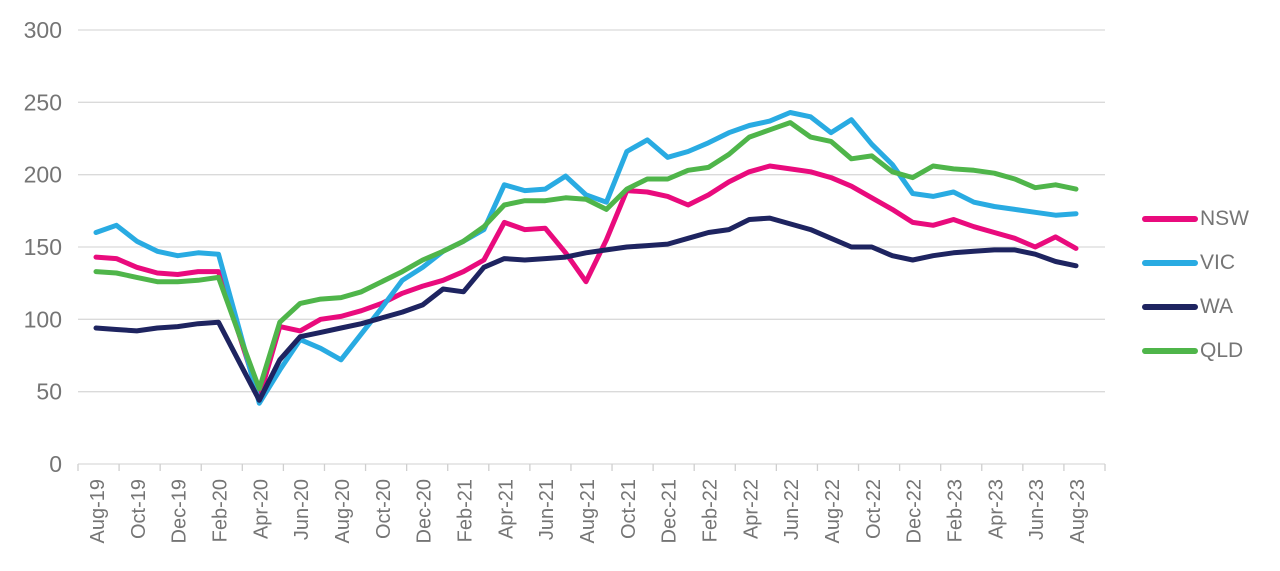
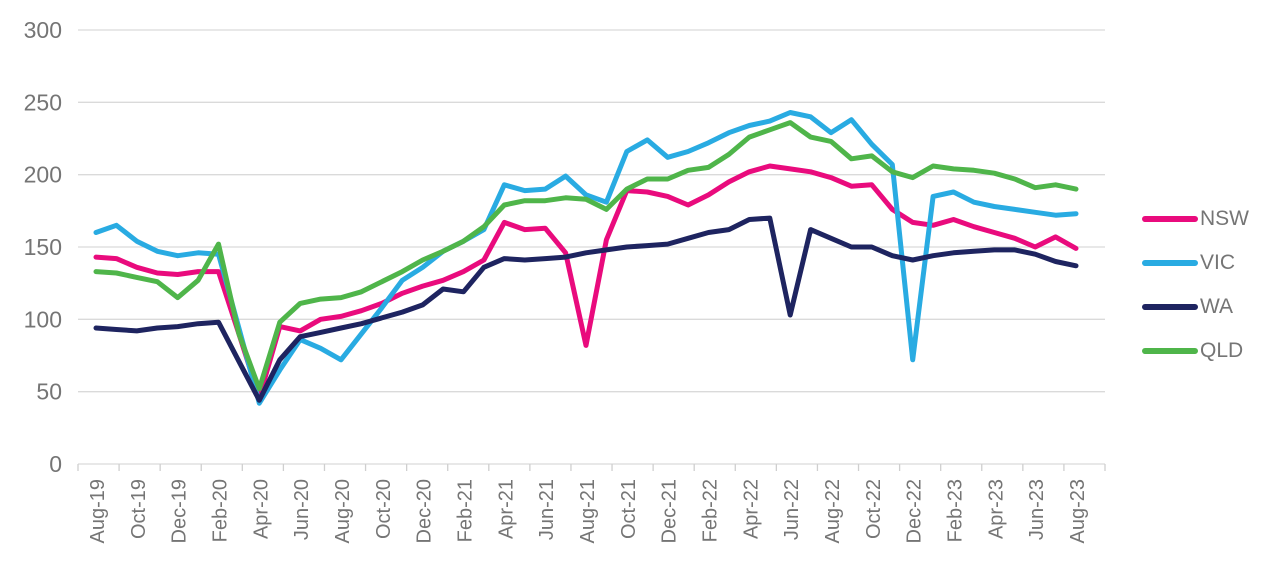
QLD/Dec-19: 126 -> 115
QLD/Feb-20: 129 -> 152
NSW/Aug-21: 126 -> 82
WA/Jun-22: 166 -> 103
NSW/Oct-22: 184 -> 193
VIC/Dec-22: 187 -> 72
